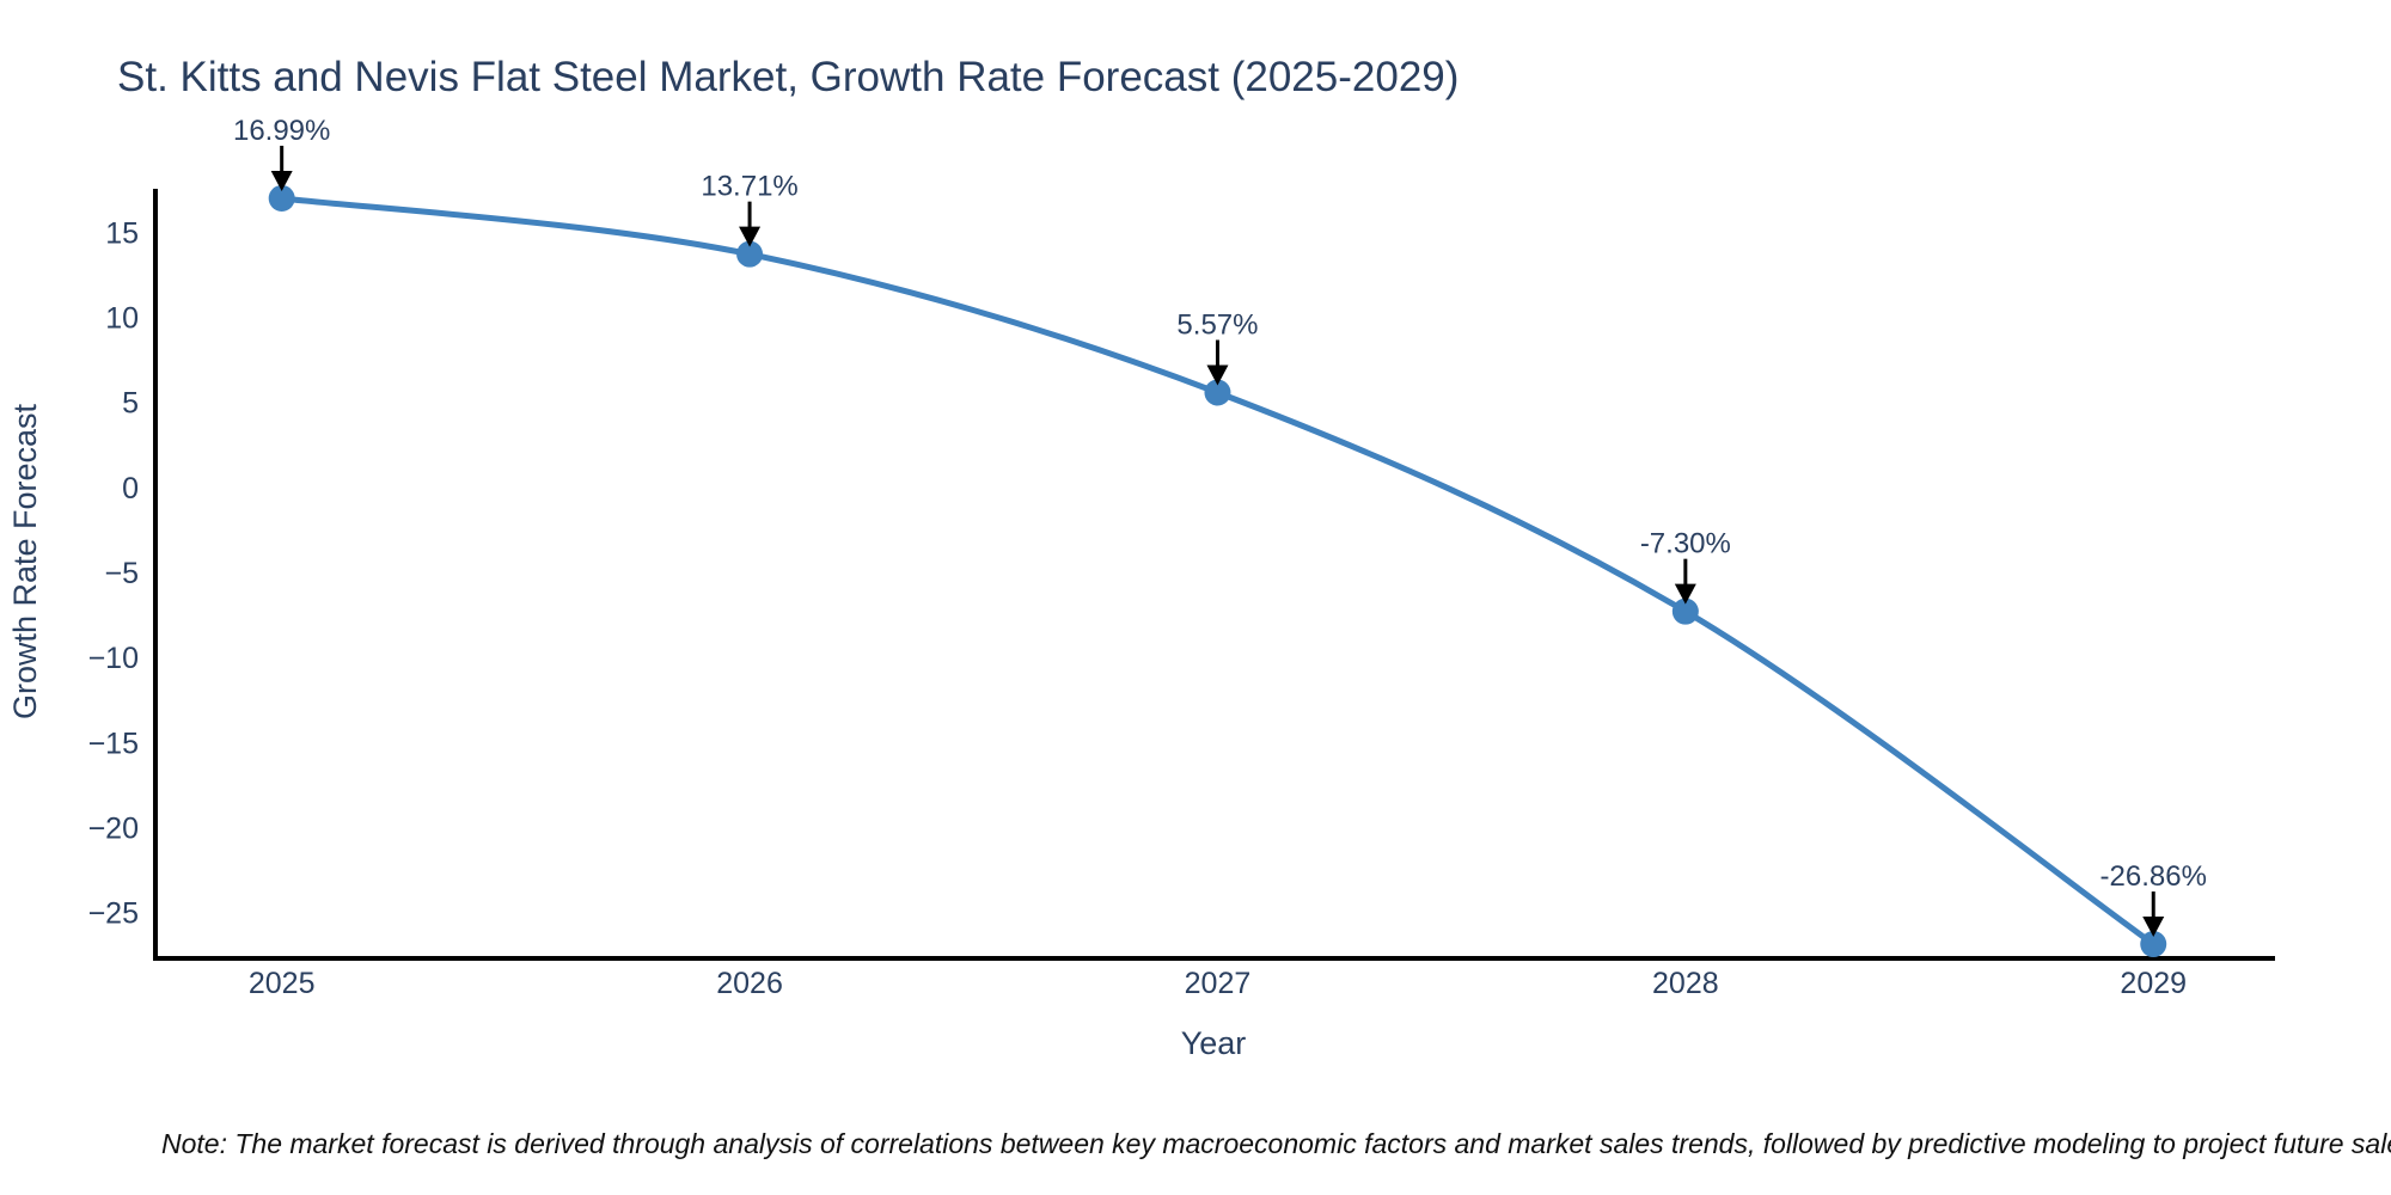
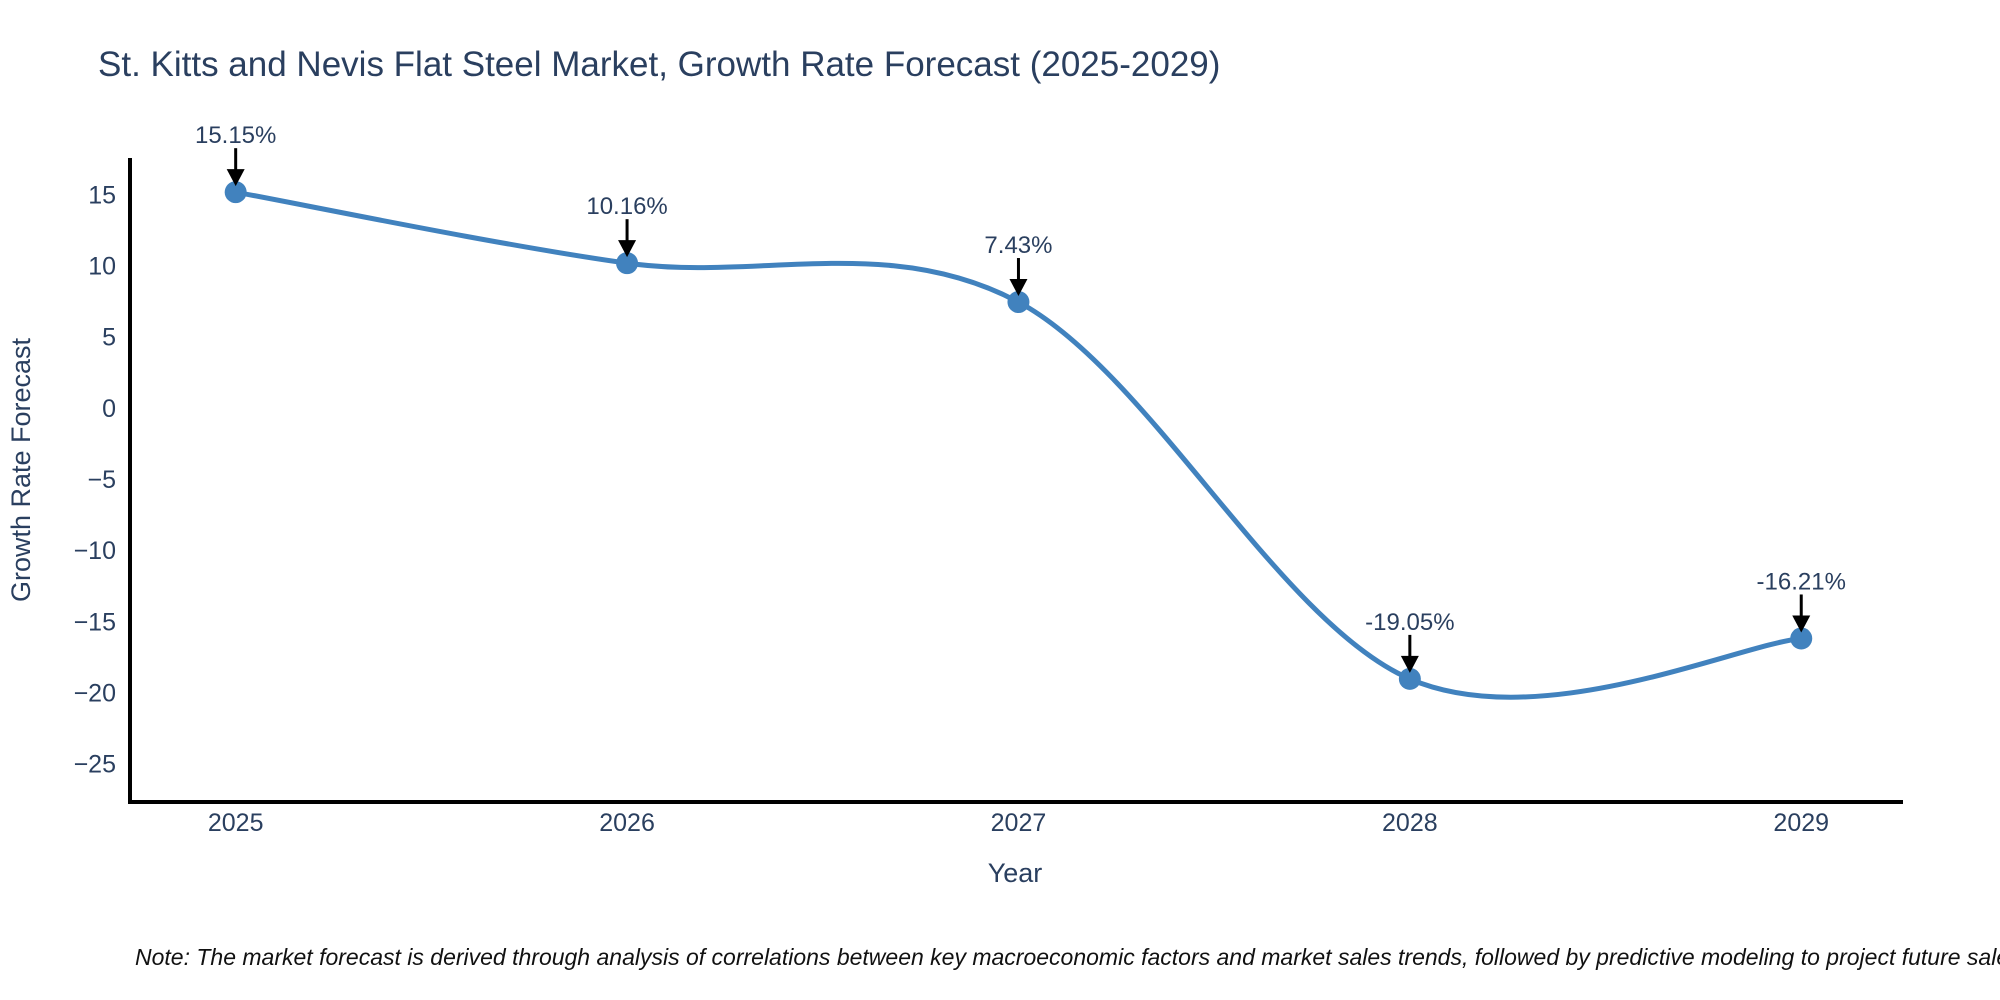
2025: 16.99% -> 15.15%
2026: 13.71% -> 10.16%
2027: 5.57% -> 7.43%
2028: -7.30% -> -19.05%
2029: -26.86% -> -16.21%
